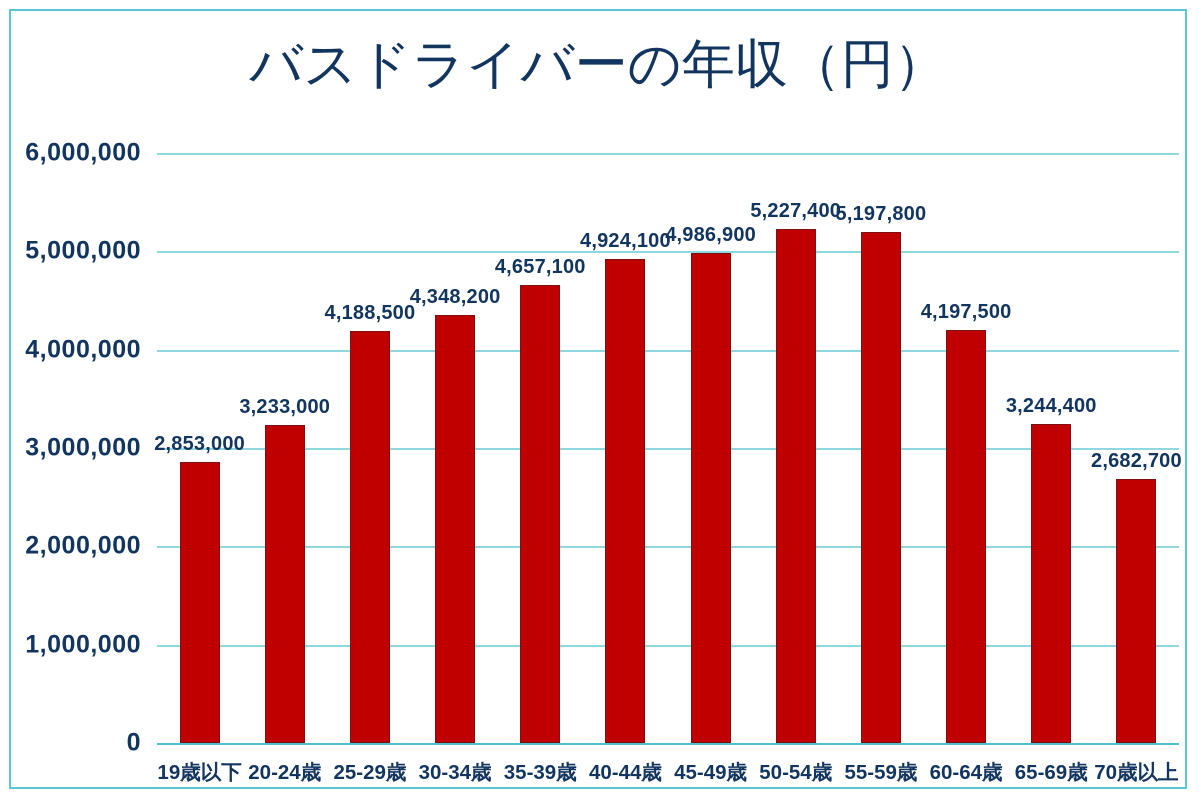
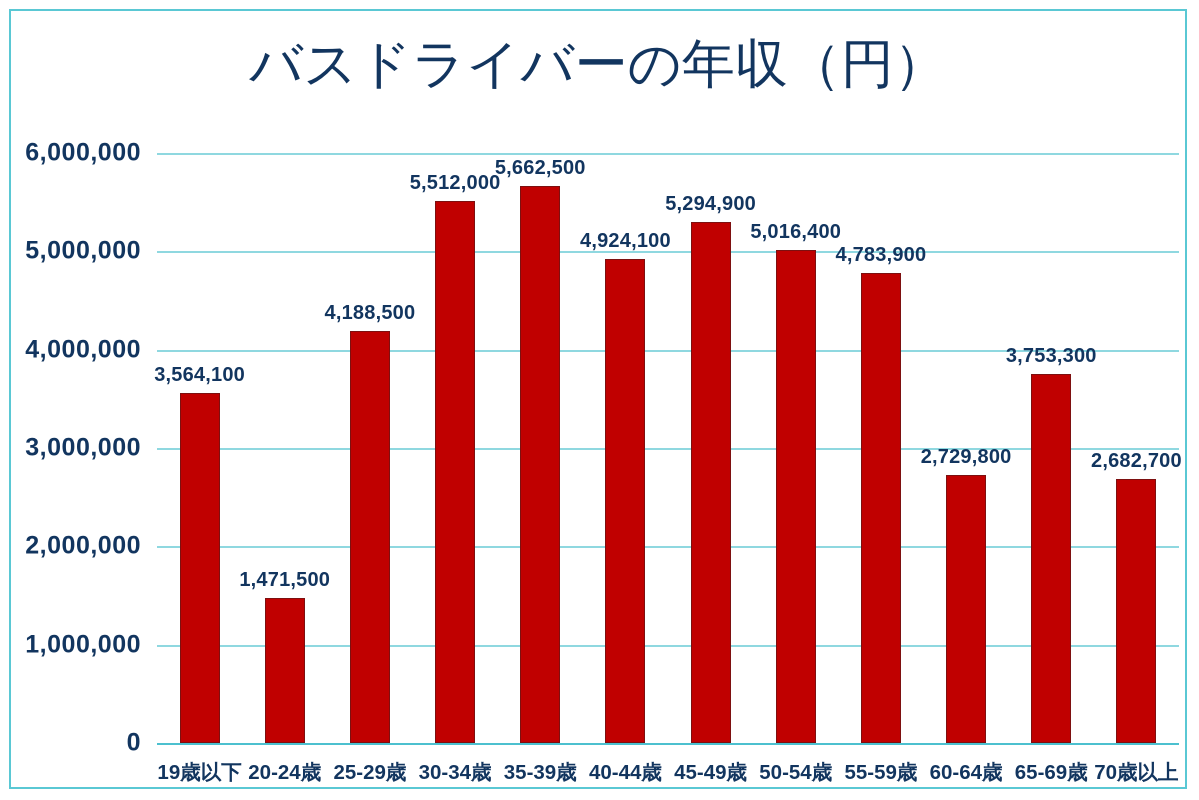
19歳以下: 2,853,000 -> 3,564,100
20-24歳: 3,233,000 -> 1,471,500
30-34歳: 4,348,200 -> 5,512,000
35-39歳: 4,657,100 -> 5,662,500
45-49歳: 4,986,900 -> 5,294,900
50-54歳: 5,227,400 -> 5,016,400
55-59歳: 5,197,800 -> 4,783,900
60-64歳: 4,197,500 -> 2,729,800
65-69歳: 3,244,400 -> 3,753,300
